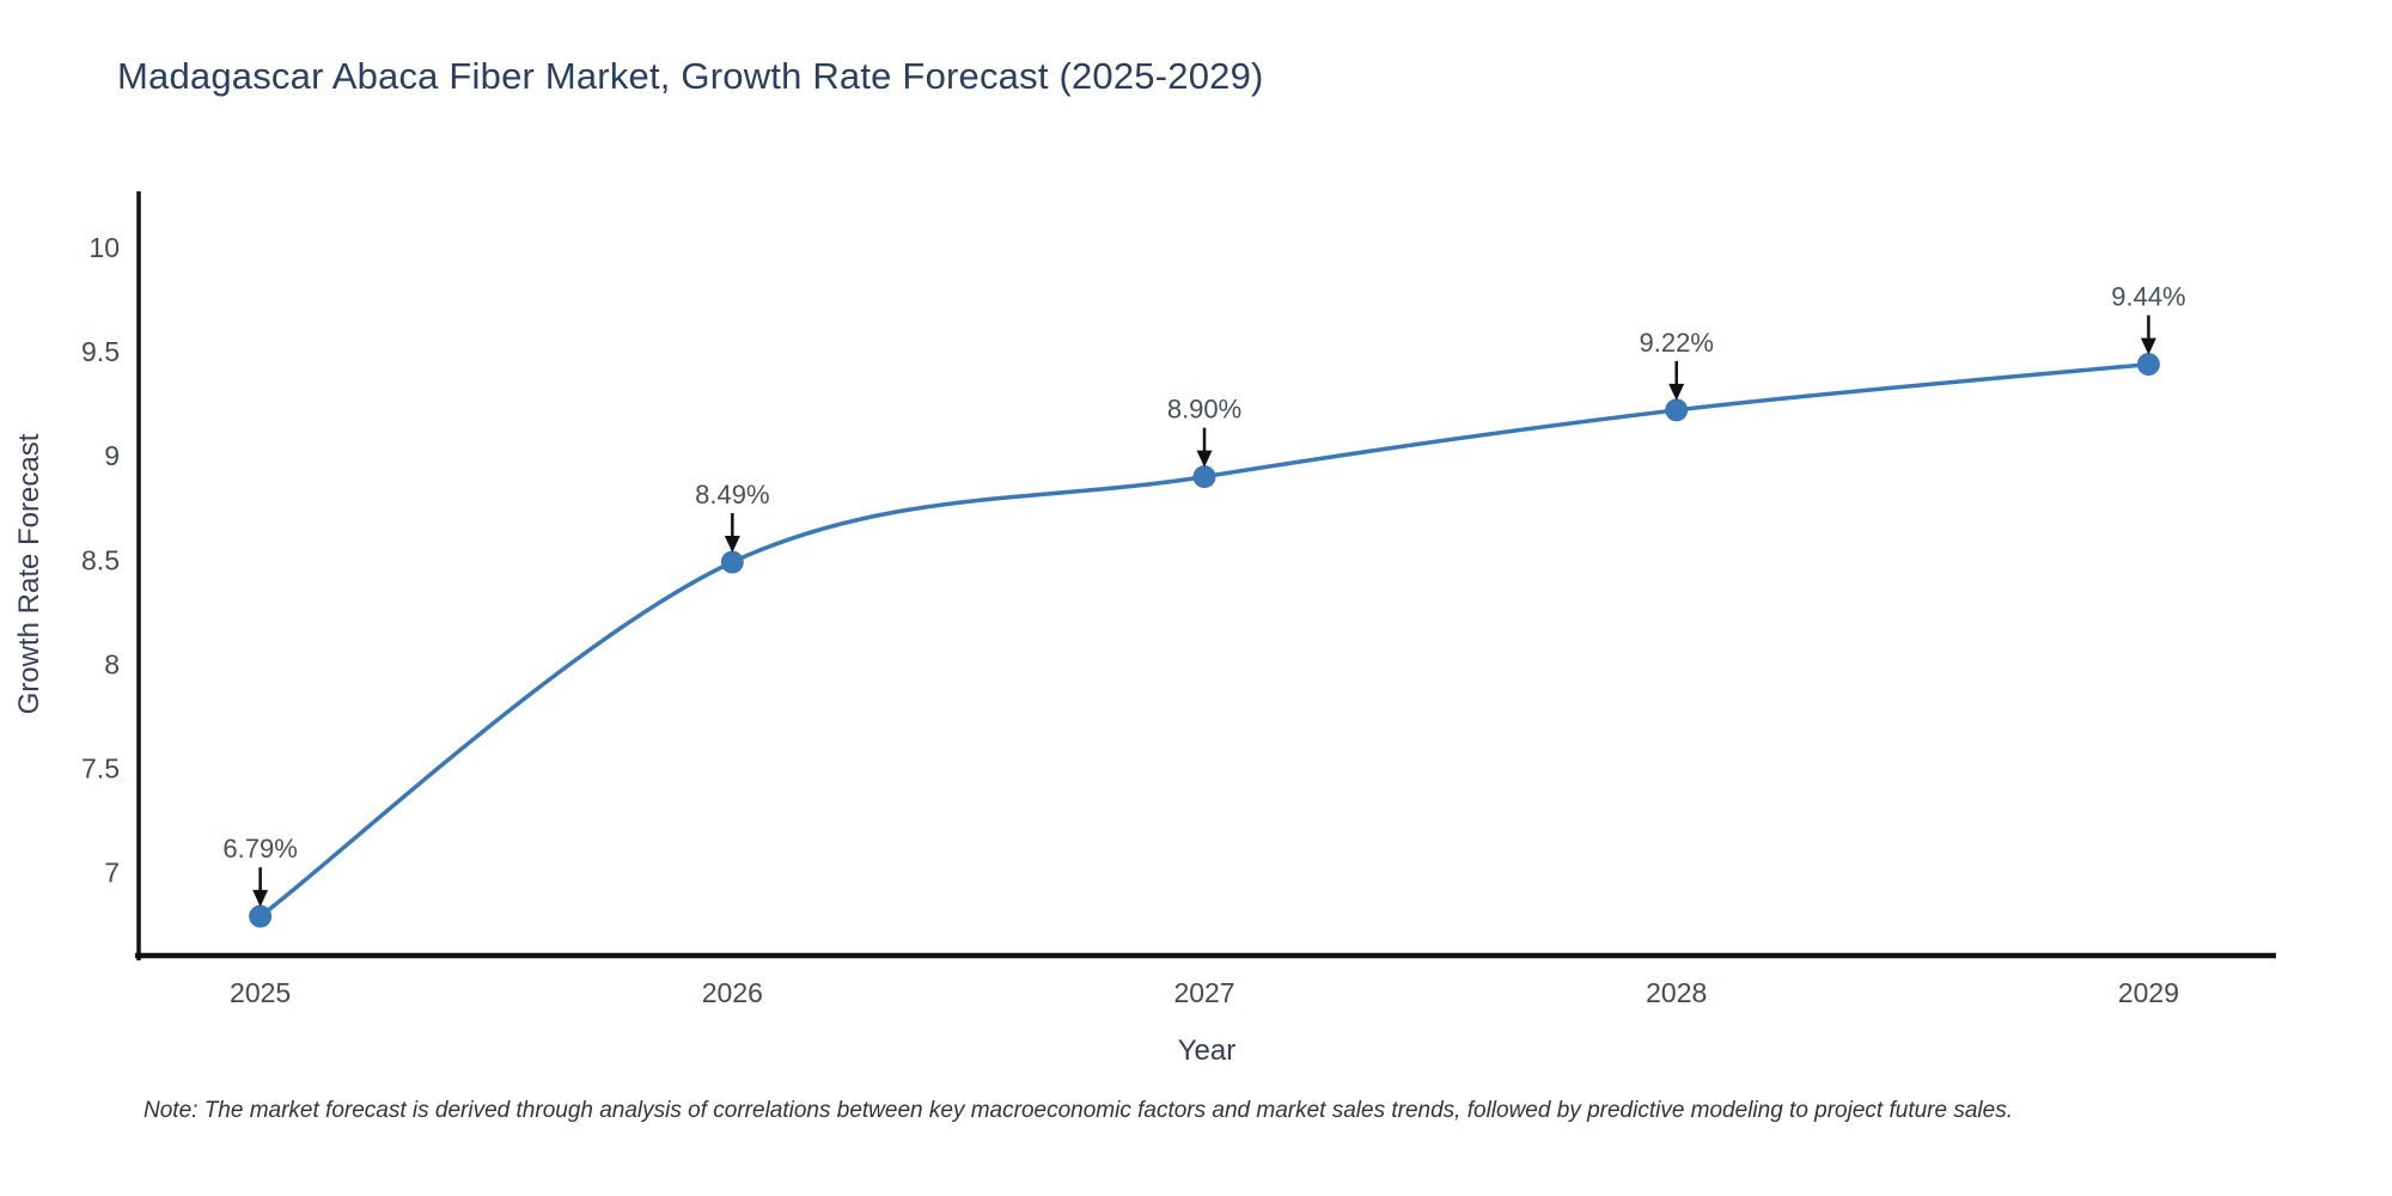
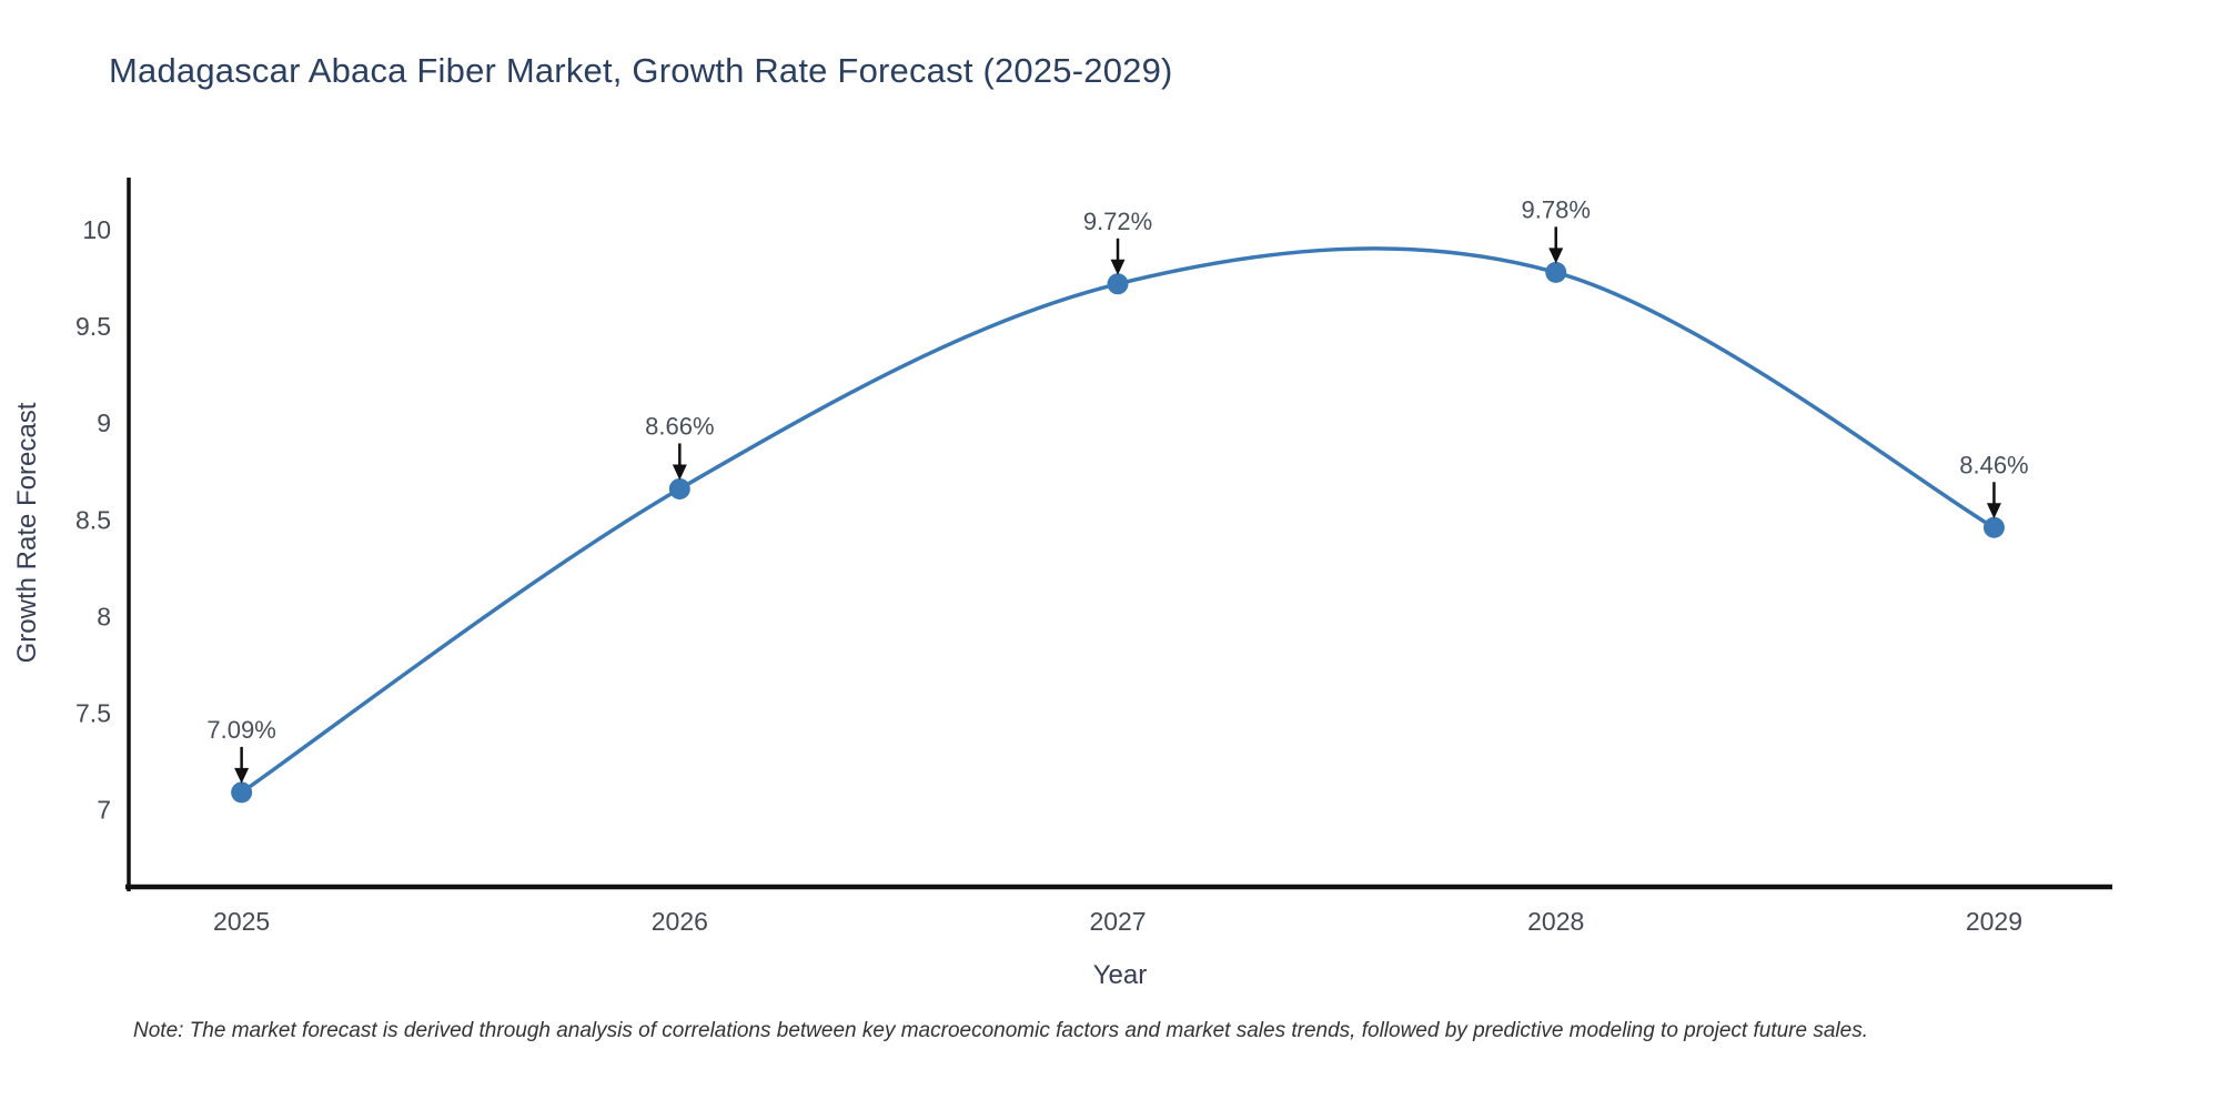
2025: 6.79% -> 7.09%
2026: 8.49% -> 8.66%
2027: 8.90% -> 9.72%
2028: 9.22% -> 9.78%
2029: 9.44% -> 8.46%
